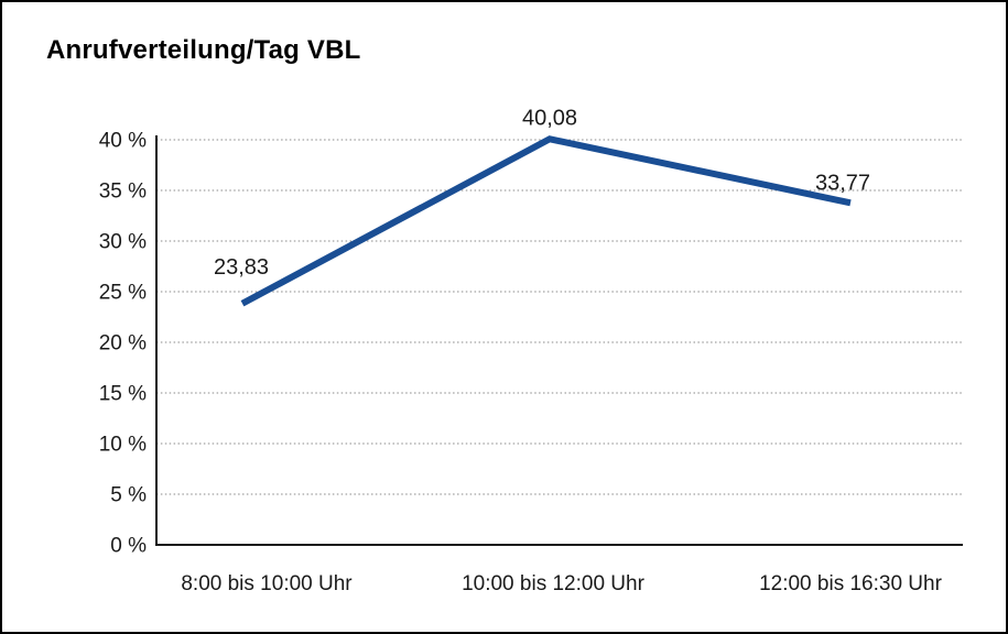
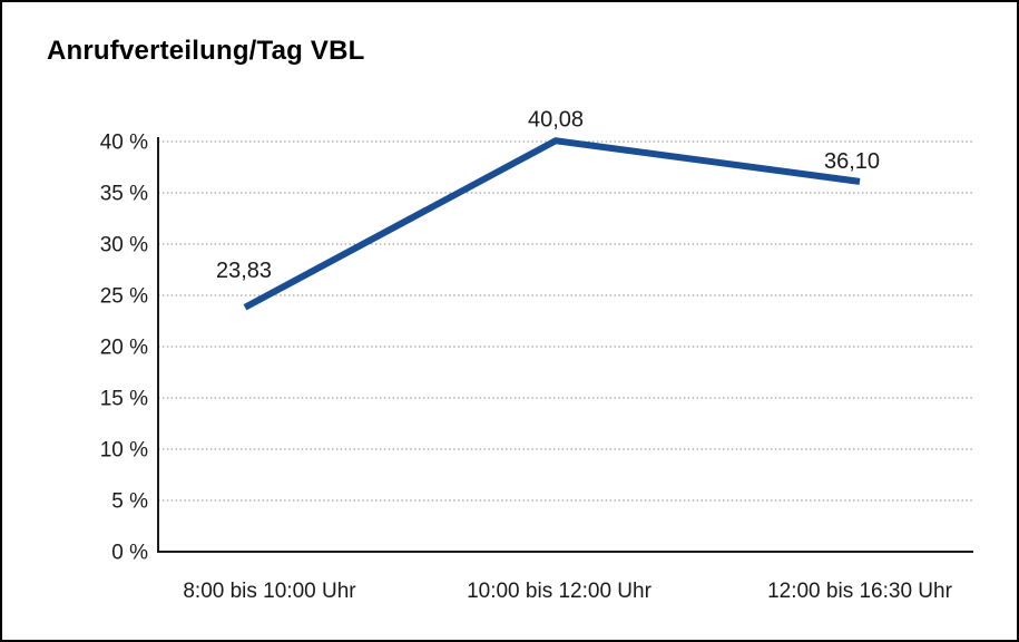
12:00 bis 16:30 Uhr: 33,77 -> 36,10
